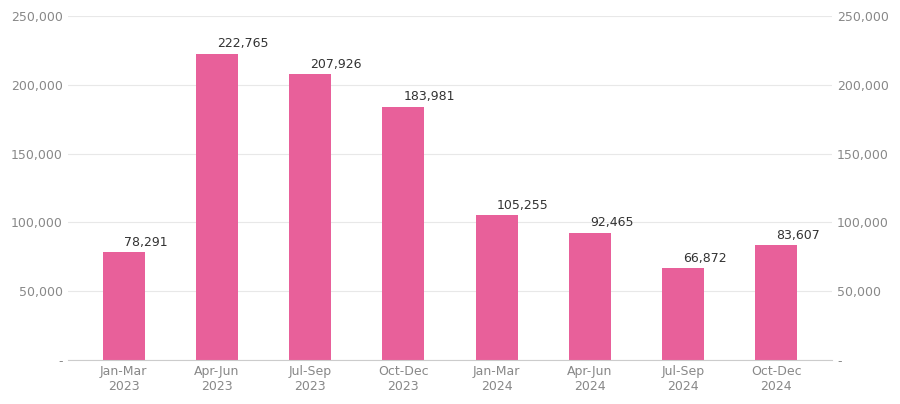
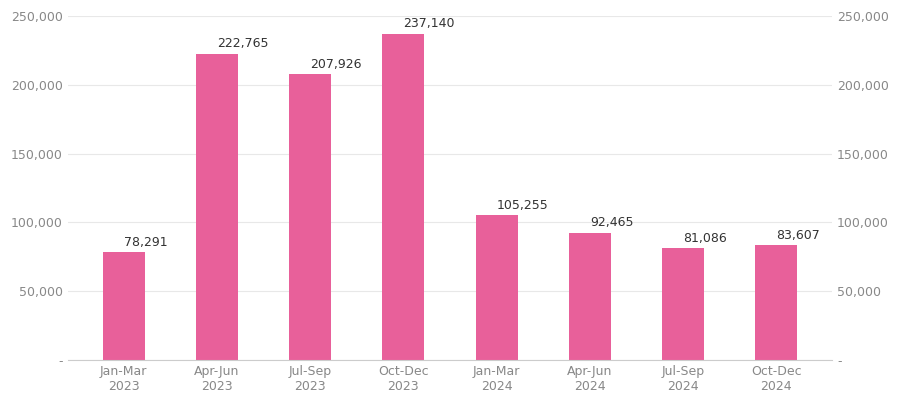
Oct-Dec 2023: 183,981 -> 237,140
Jul-Sep 2024: 66,872 -> 81,086
